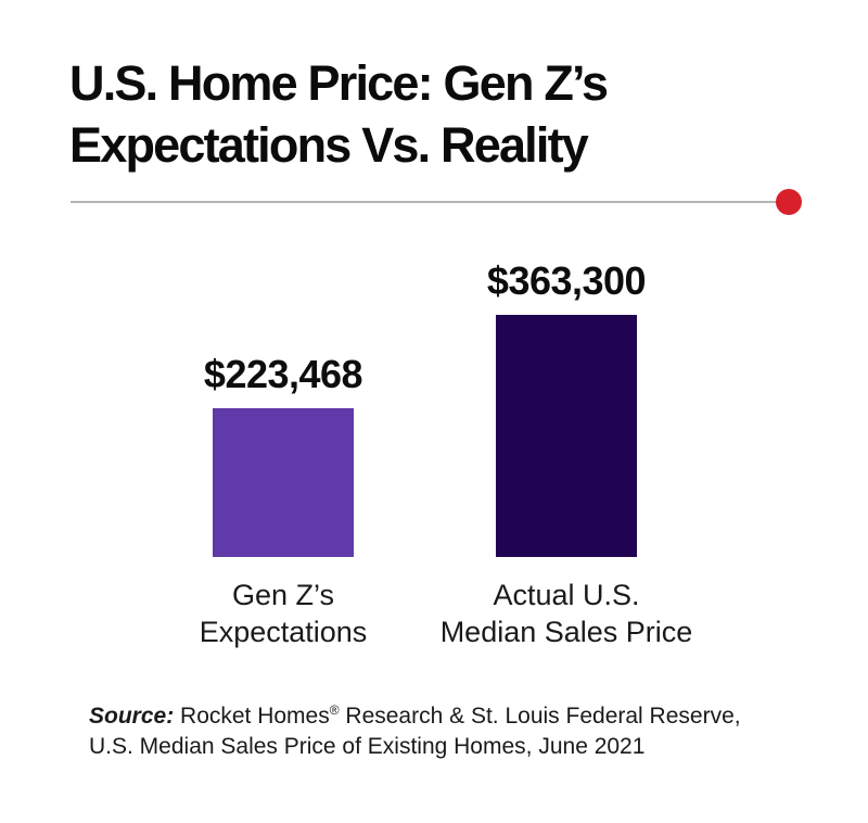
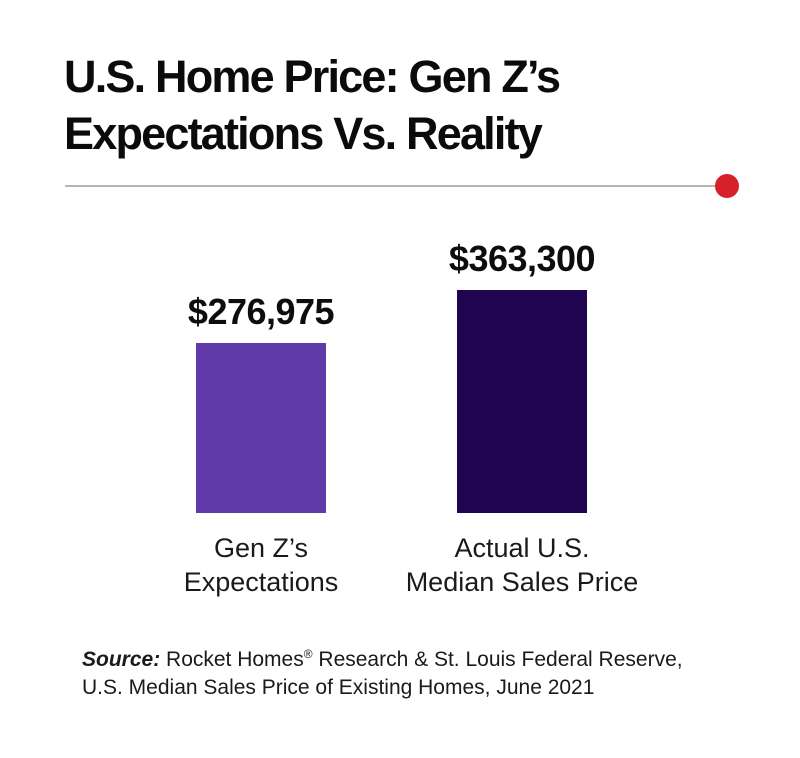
Gen Z’s Expectations: $223,468 -> $276,975
